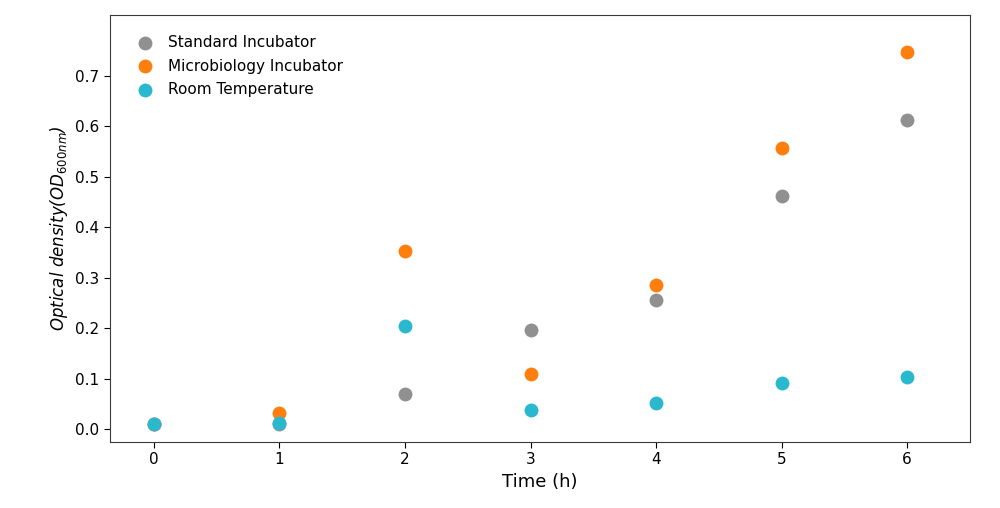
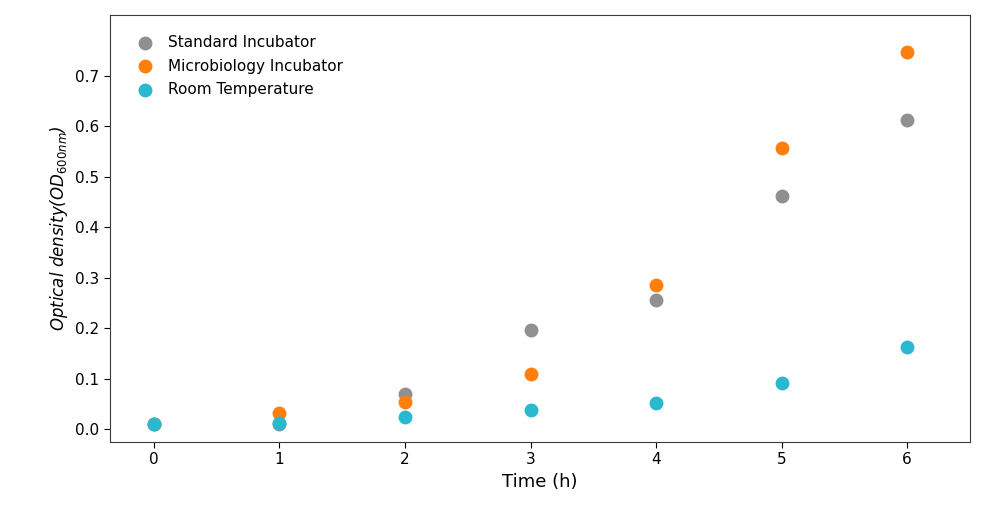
Microbiology Incubator/2: 0.354 -> 0.054
Room Temperature/2: 0.204 -> 0.025
Room Temperature/6: 0.104 -> 0.163
